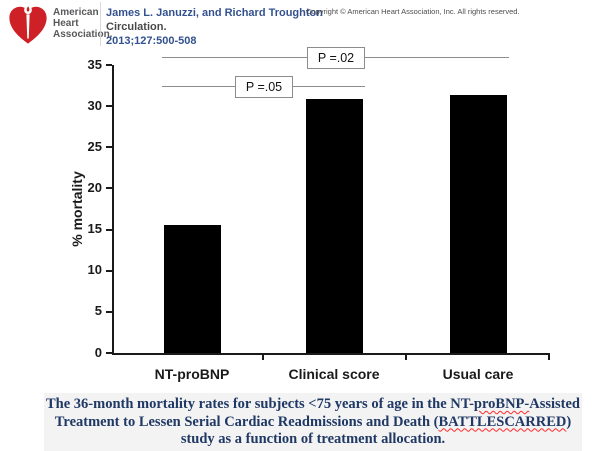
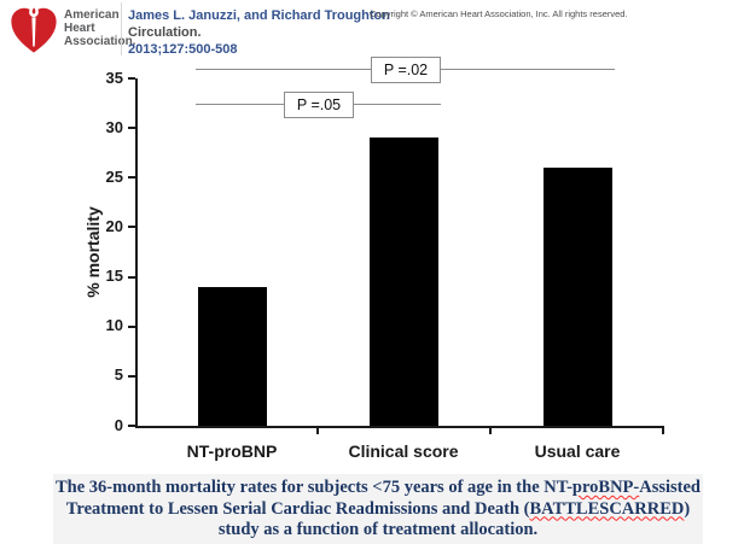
NT-proBNP: 16 -> 14
Clinical score: 31 -> 29
Usual care: 31 -> 26
